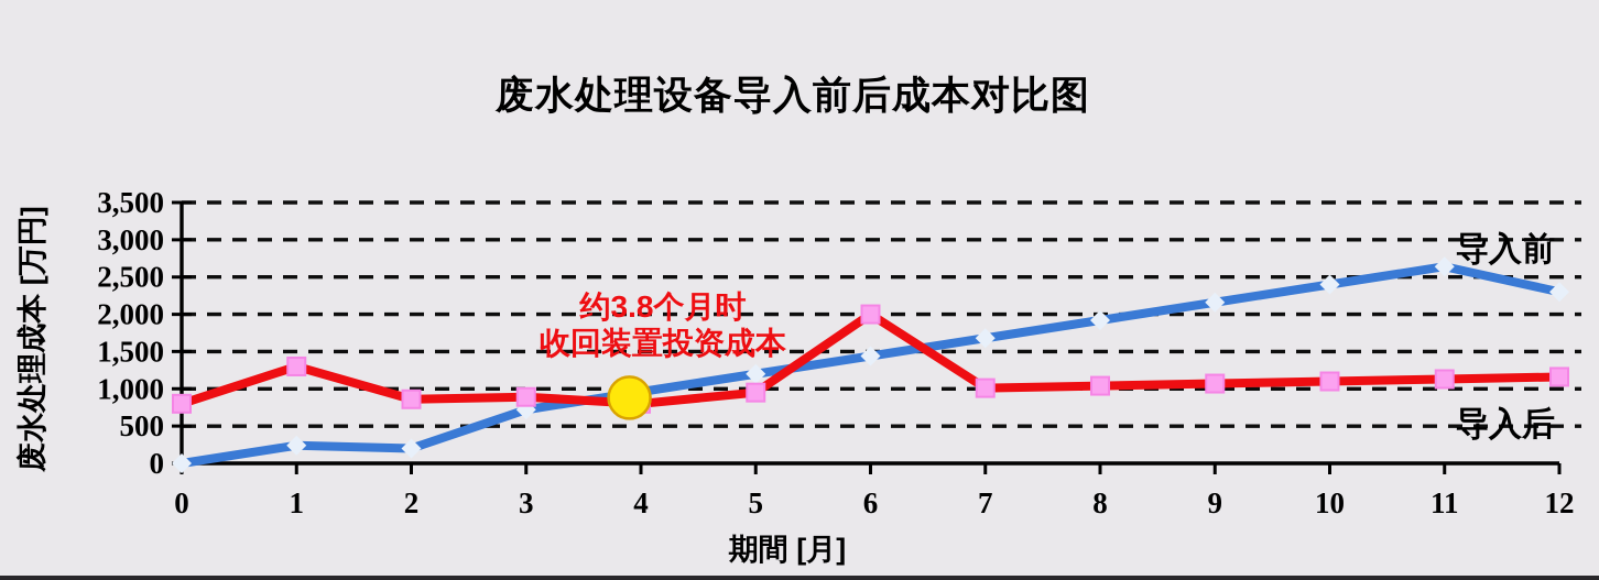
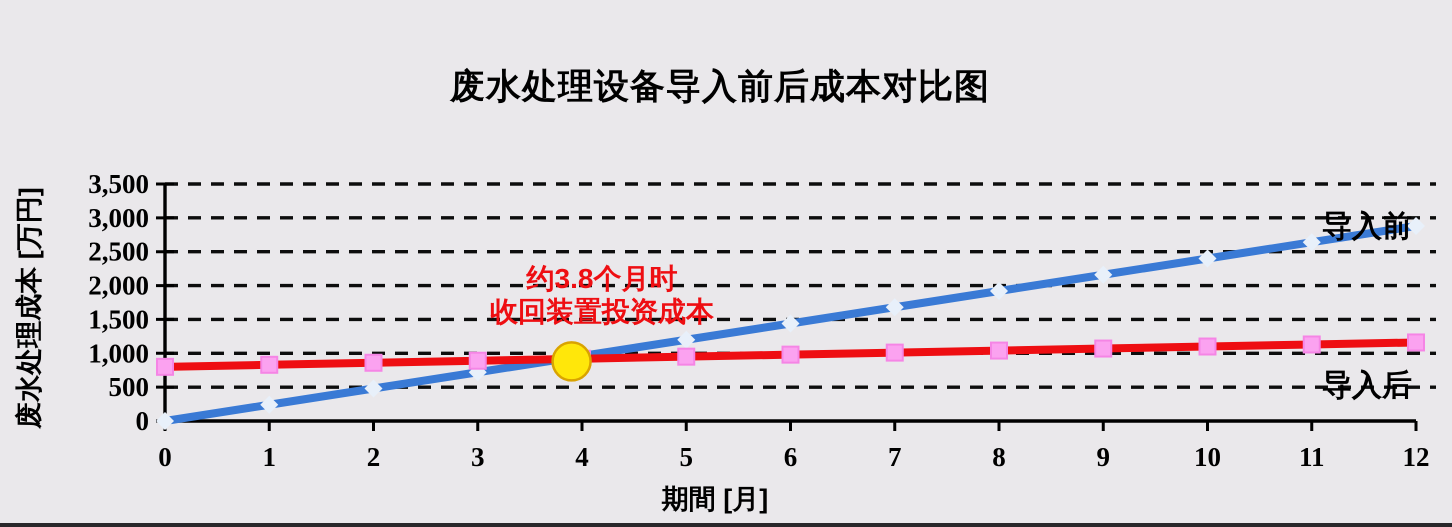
导入后/1: 1300 -> 800
导入前/2: 200 -> 500
导入后/4: 800 -> 900
导入后/6: 2000 -> 1000
导入前/12: 2300 -> 2900
